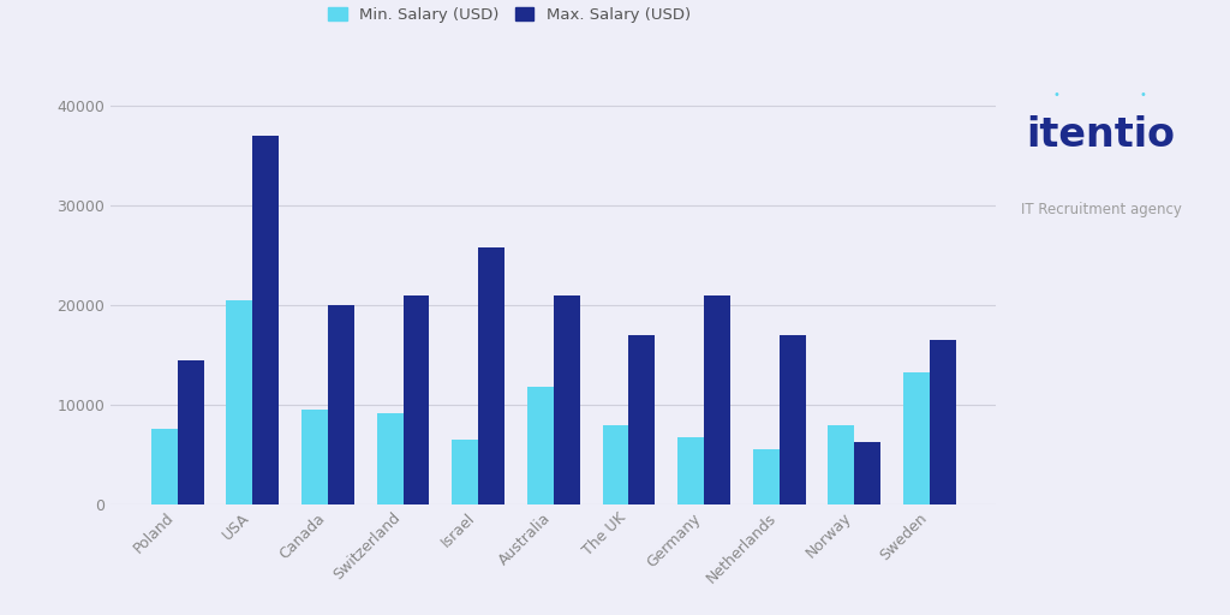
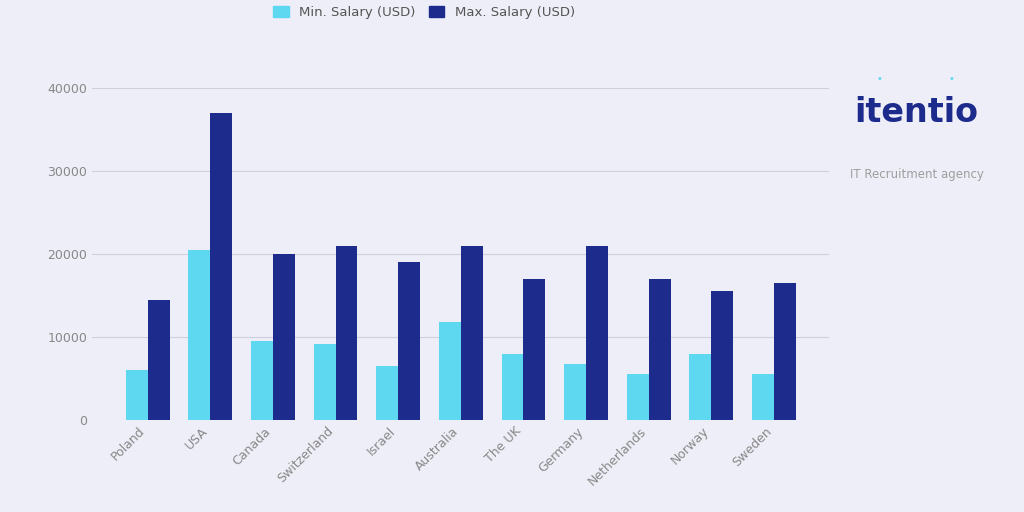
Min. Salary (USD)/Poland: 7600 -> 6000
Max. Salary (USD)/Israel: 25800 -> 19000
Max. Salary (USD)/Norway: 6200 -> 15500
Min. Salary (USD)/Sweden: 13200 -> 5500
